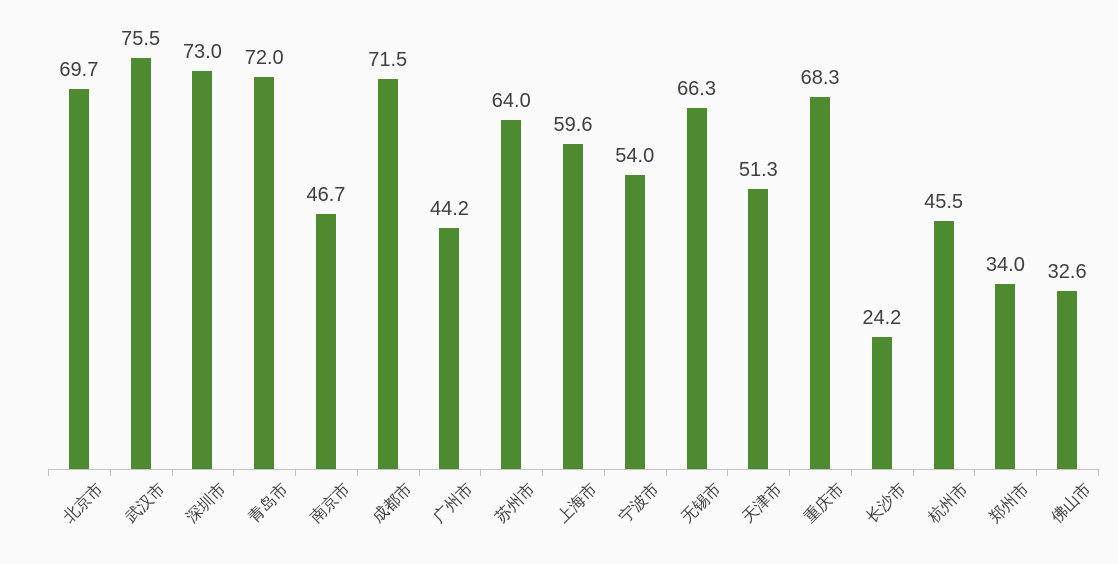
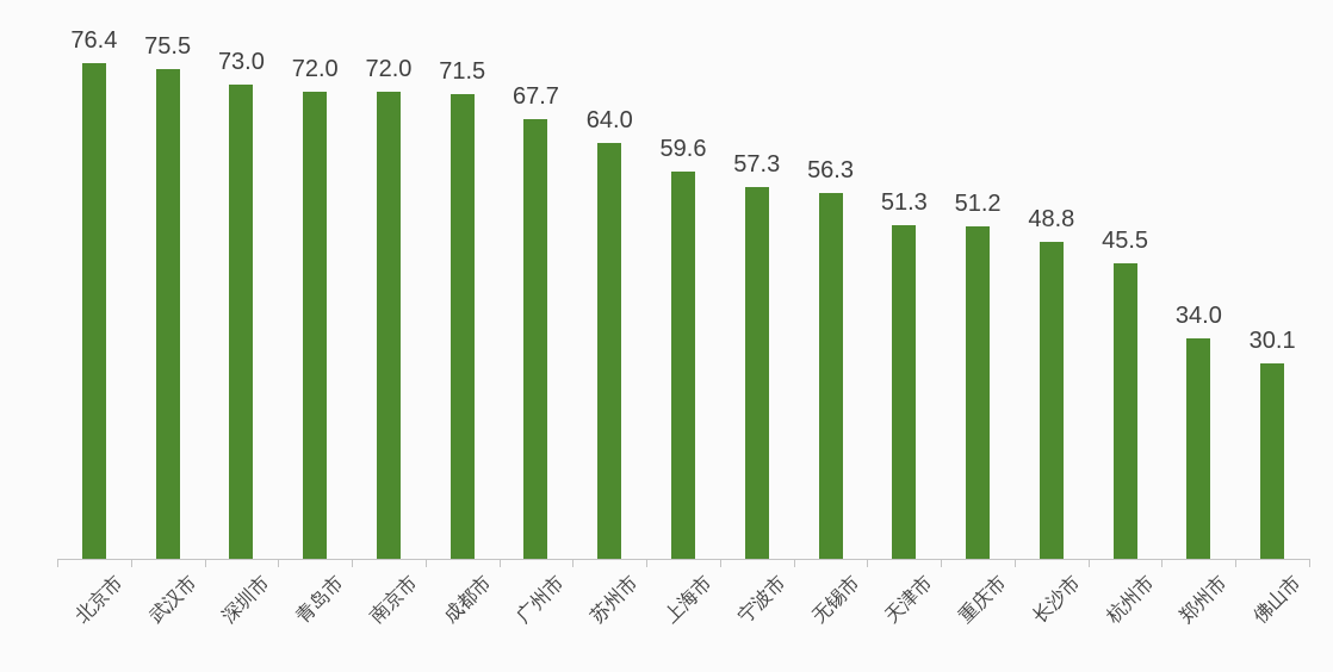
北京市: 69.7 -> 76.4
南京市: 46.7 -> 72.0
广州市: 44.2 -> 67.7
宁波市: 54.0 -> 57.3
无锡市: 66.3 -> 56.3
重庆市: 68.3 -> 51.2
长沙市: 24.2 -> 48.8
佛山市: 32.6 -> 30.1
